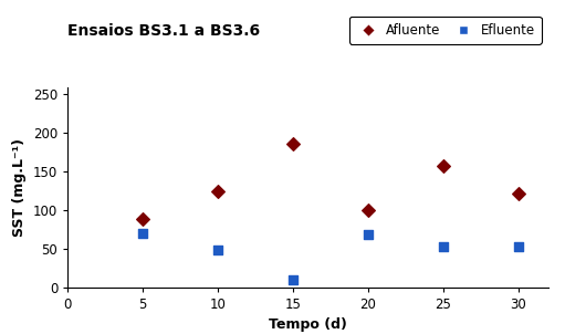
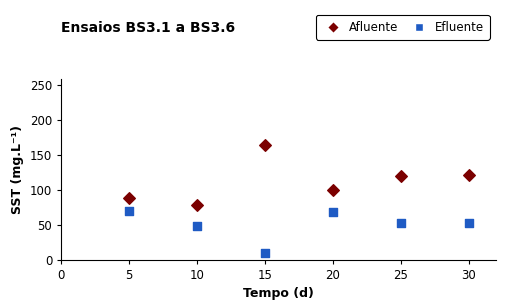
Afluente/10: 124 -> 78
Afluente/15: 186 -> 165
Afluente/25: 158 -> 120
